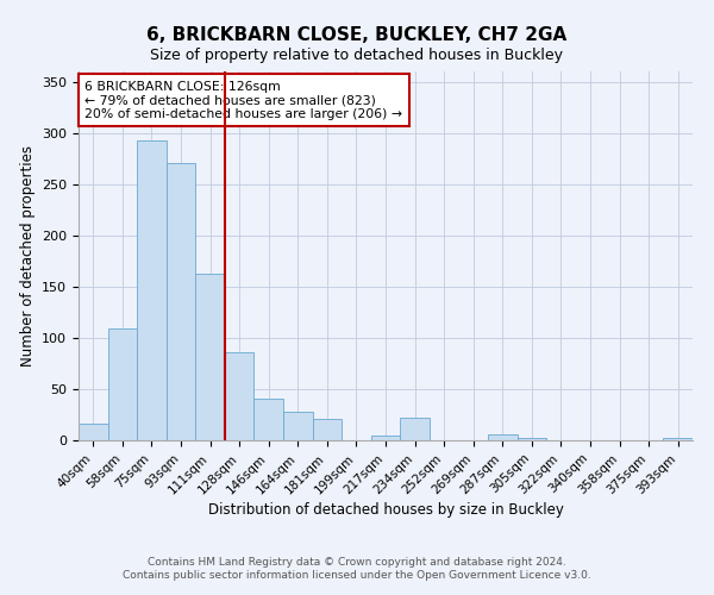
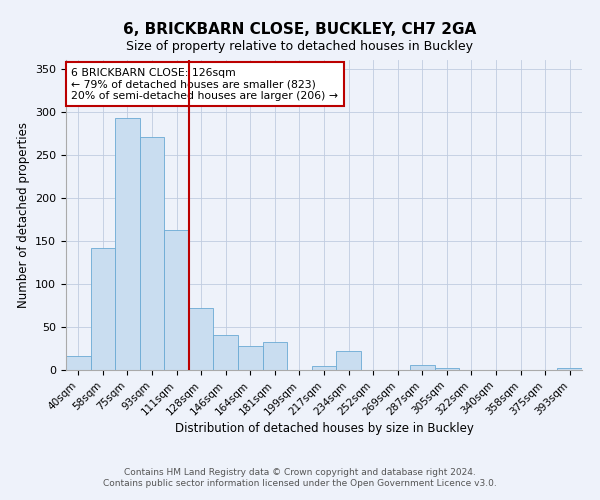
58sqm: 109 -> 142
128sqm: 86 -> 72
181sqm: 21 -> 32
